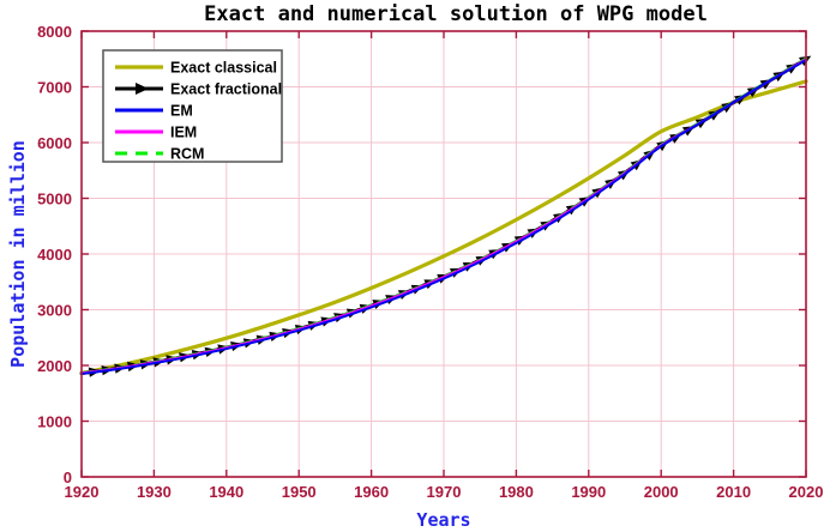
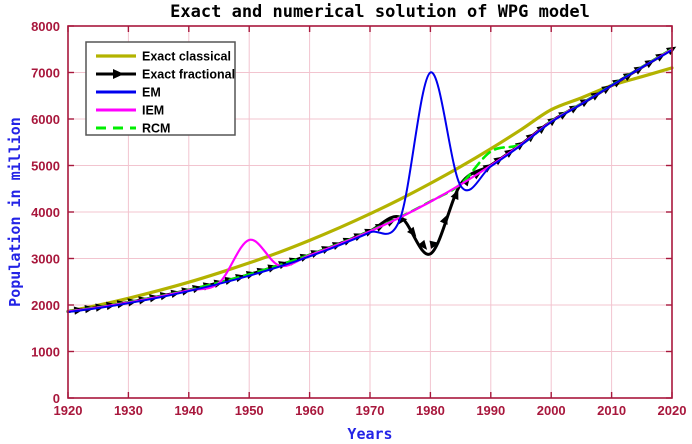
IEM/1950: 2600 -> 3400
Exact fractional/1980: 4200 -> 3100
EM/1980: 4200 -> 7000
RCM/1990: 5000 -> 5300
